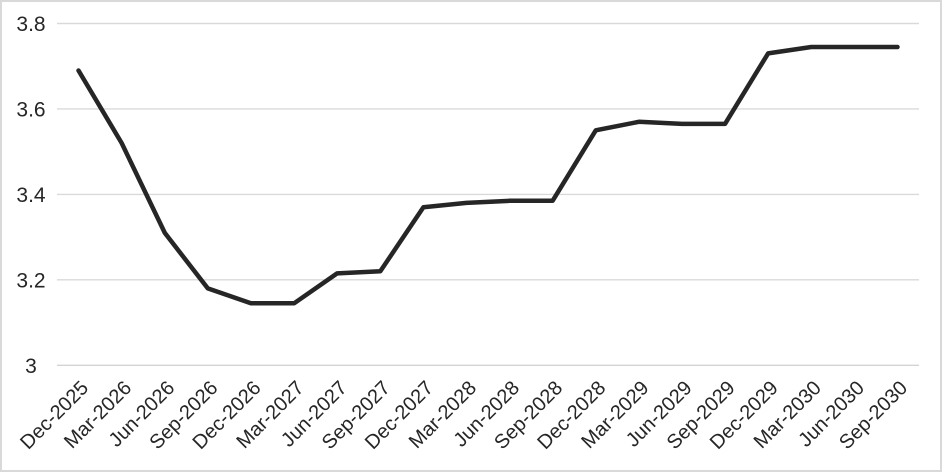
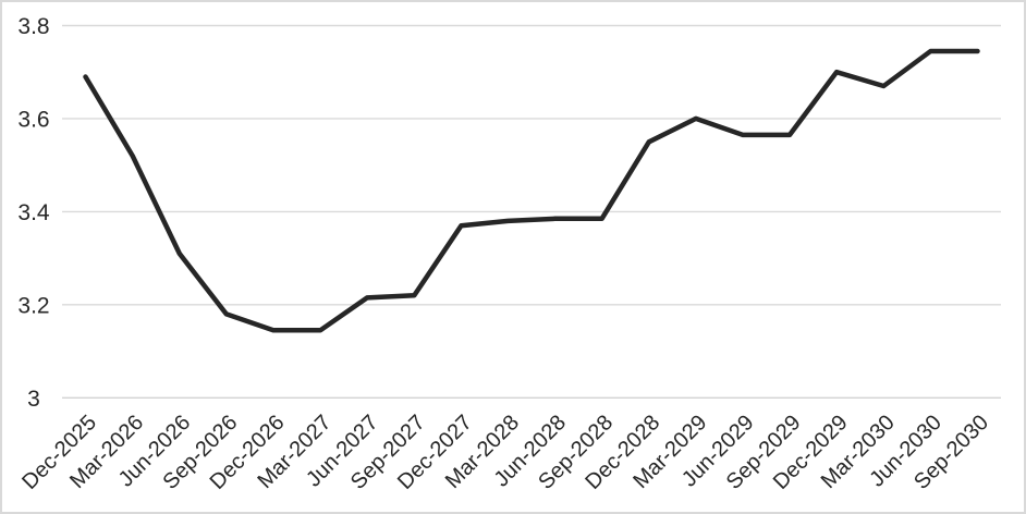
Mar-2029: 3.57 -> 3.60
Dec-2029: 3.73 -> 3.70
Mar-2030: 3.75 -> 3.67
